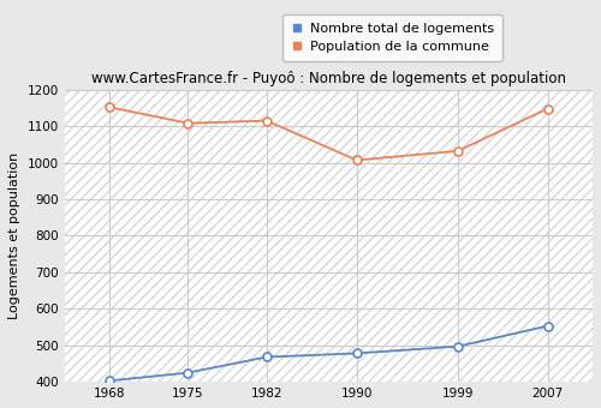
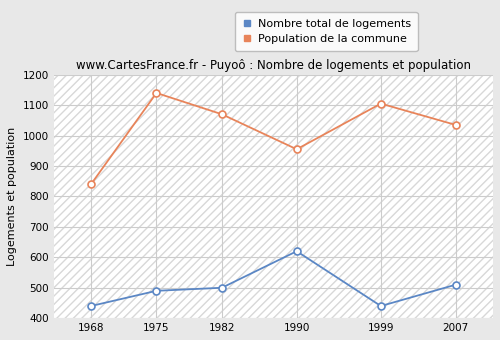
Nombre total de logements/1968: 403 -> 440
Population de la commune/1968: 1152 -> 840
Nombre total de logements/1975: 425 -> 490
Population de la commune/1975: 1108 -> 1140
Nombre total de logements/1982: 468 -> 500
Population de la commune/1982: 1115 -> 1070
Nombre total de logements/1990: 478 -> 620
Population de la commune/1990: 1007 -> 955
Nombre total de logements/1999: 497 -> 440
Population de la commune/1999: 1032 -> 1105
Nombre total de logements/2007: 553 -> 510
Population de la commune/2007: 1148 -> 1035
